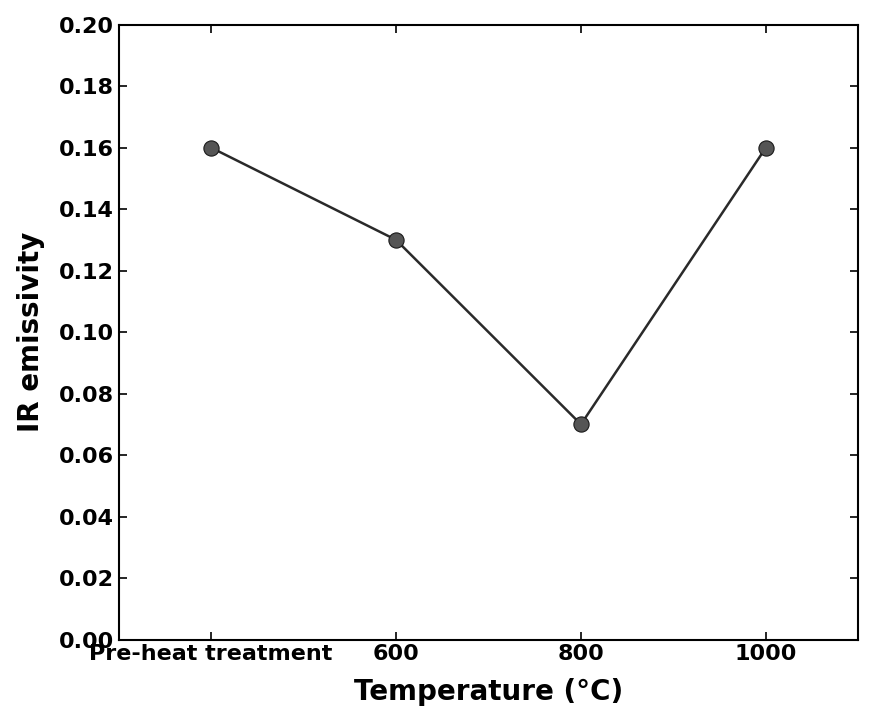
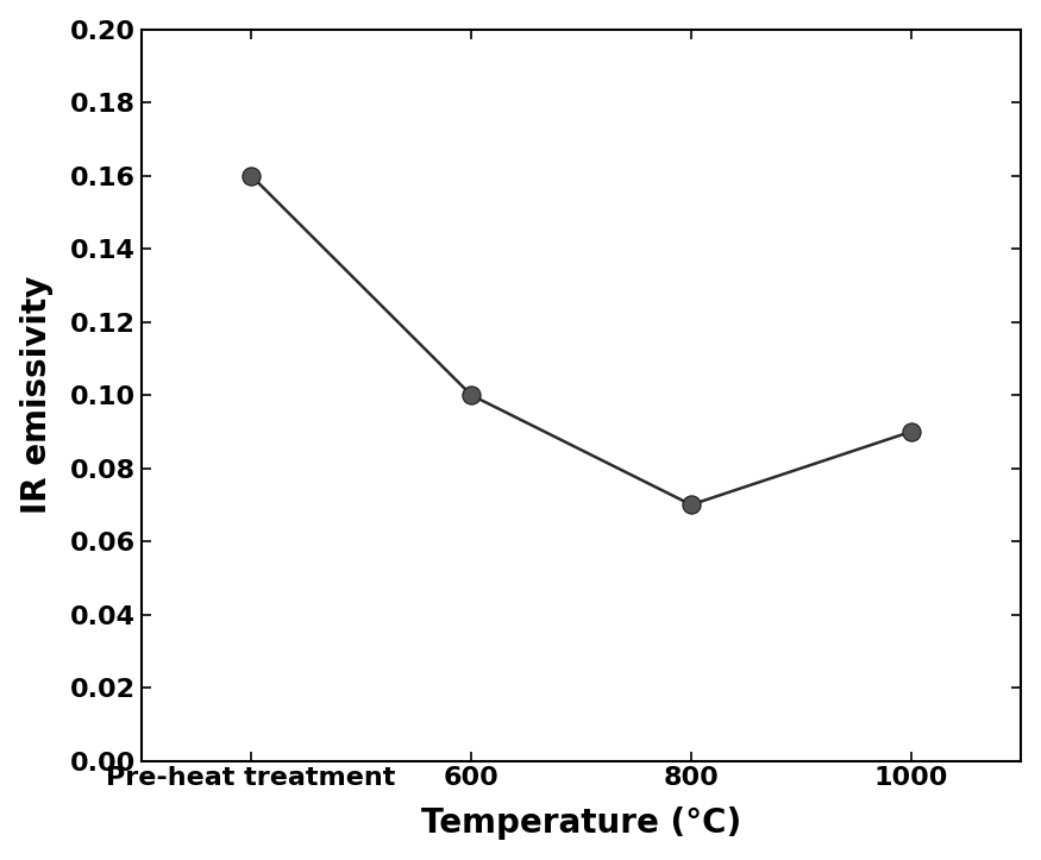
600: 0.13 -> 0.10
1000: 0.16 -> 0.09
